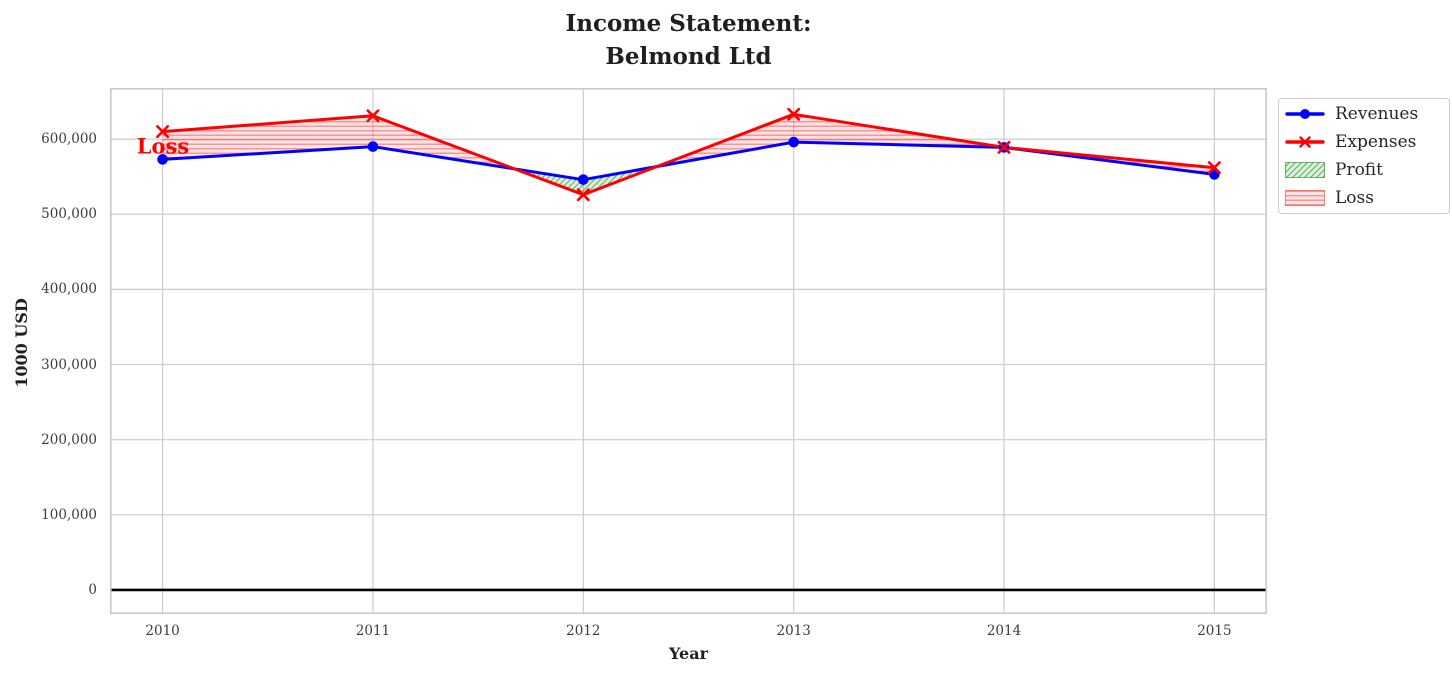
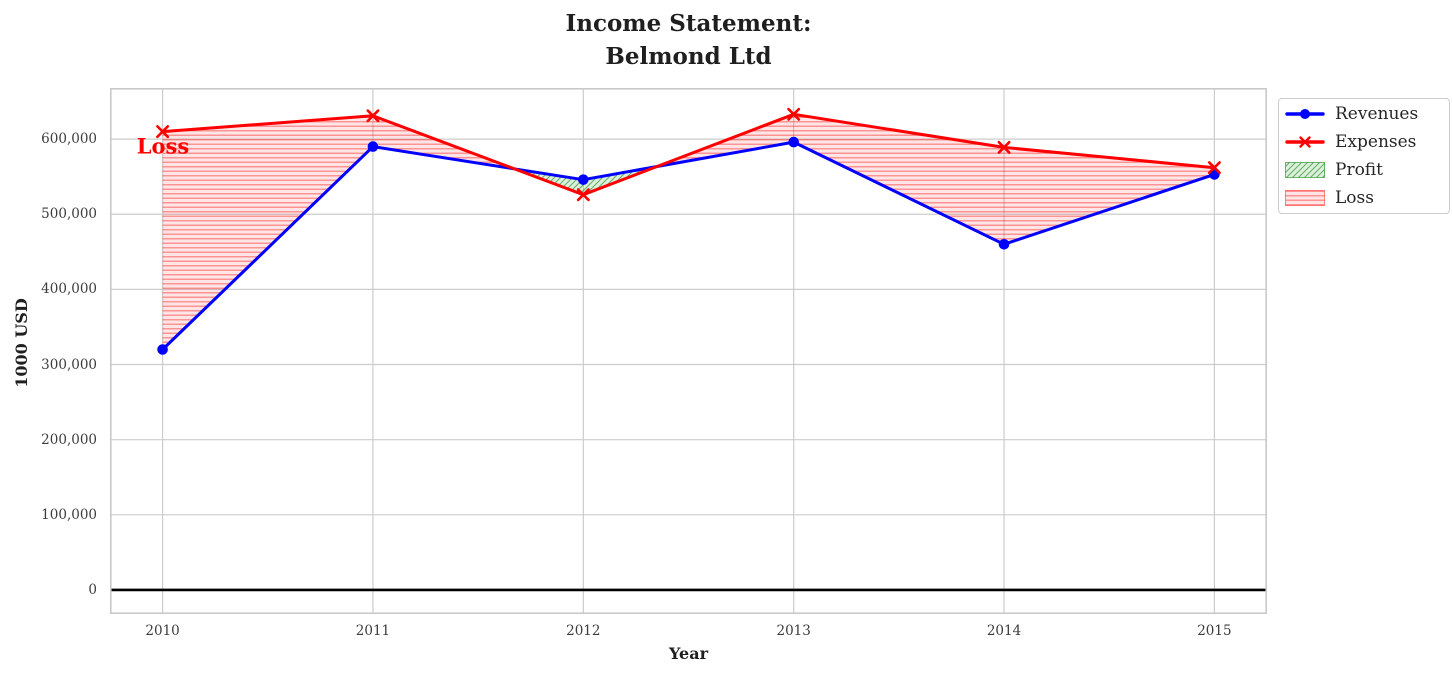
Revenues/2010: 570000 -> 320000
Revenues/2014: 590000 -> 460000
